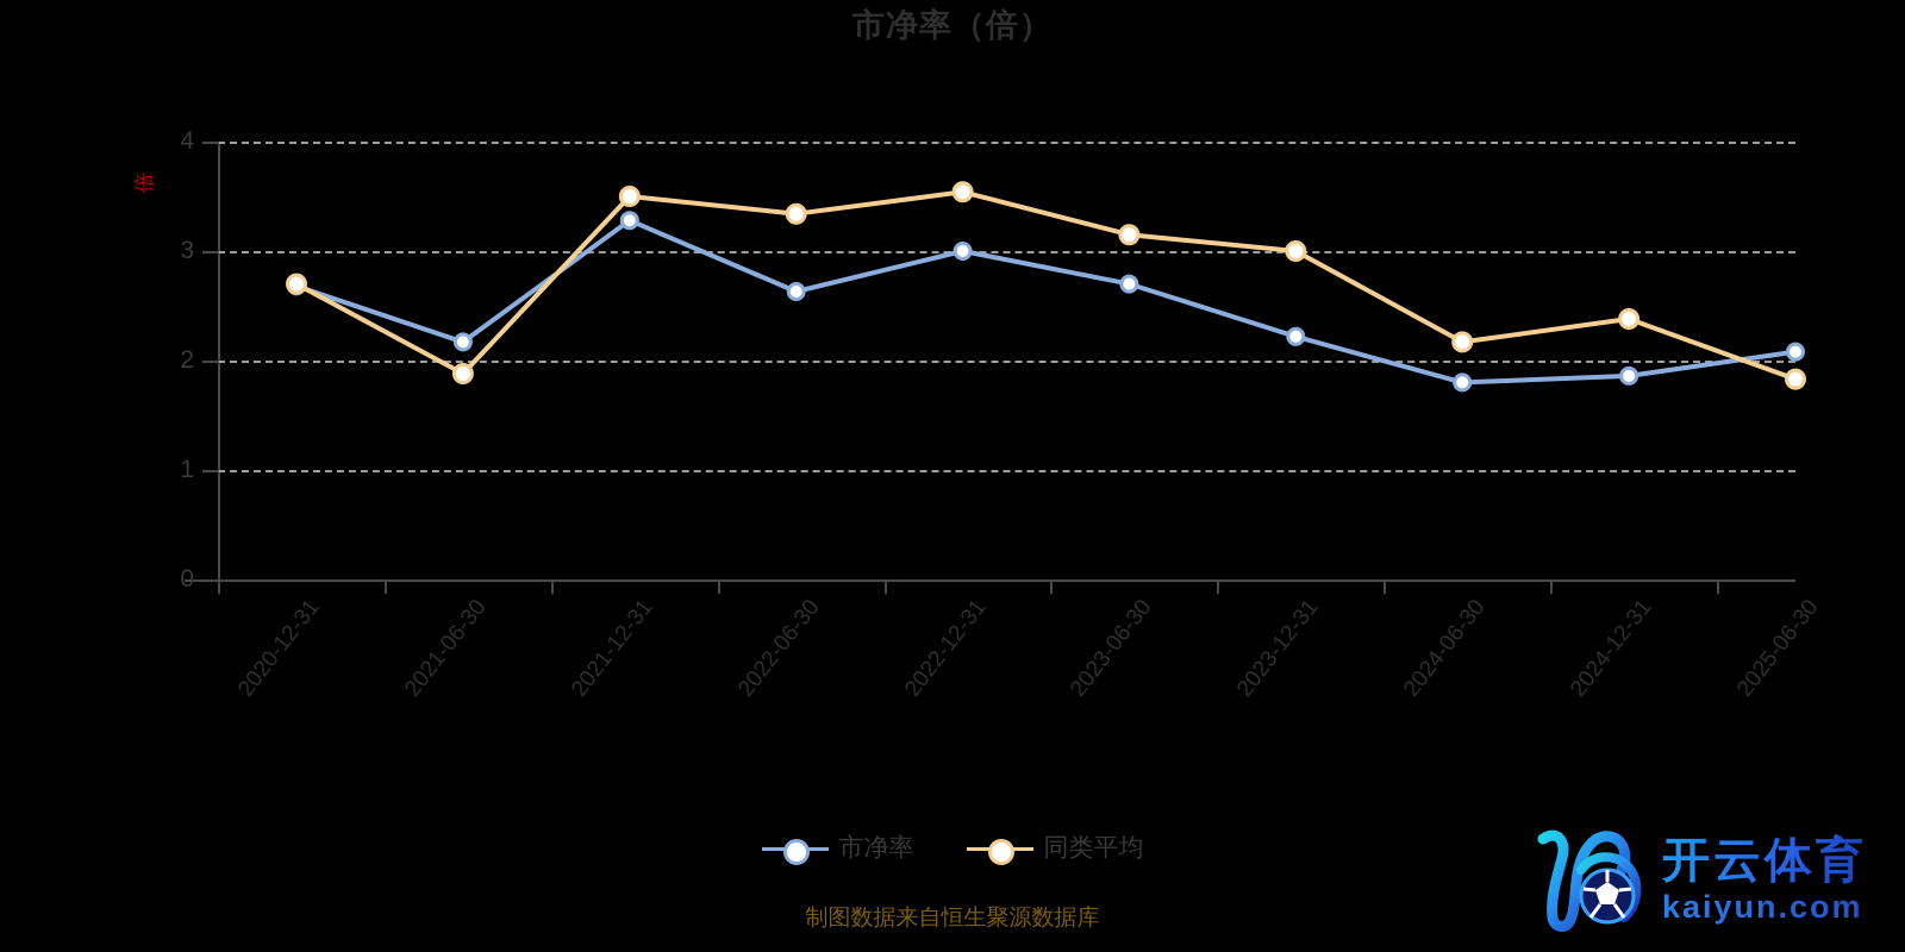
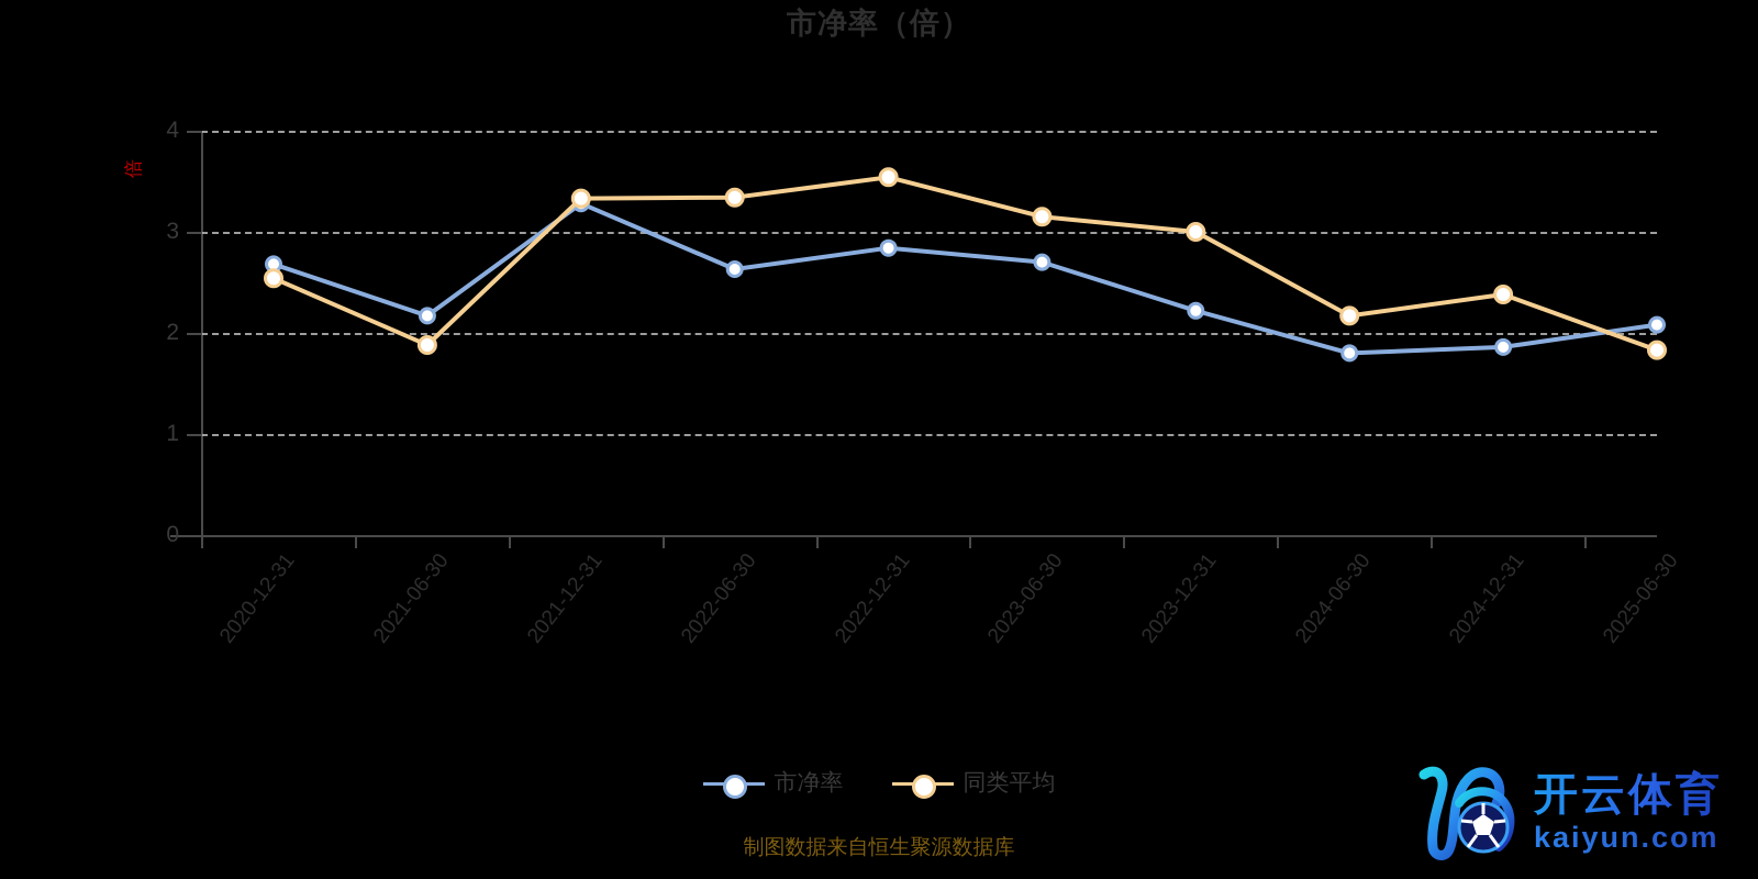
同类平均/2020-12-31: 2.7 -> 2.5
同类平均/2021-12-31: 3.5 -> 3.3
市净率/2022-12-31: 3.0 -> 2.8
